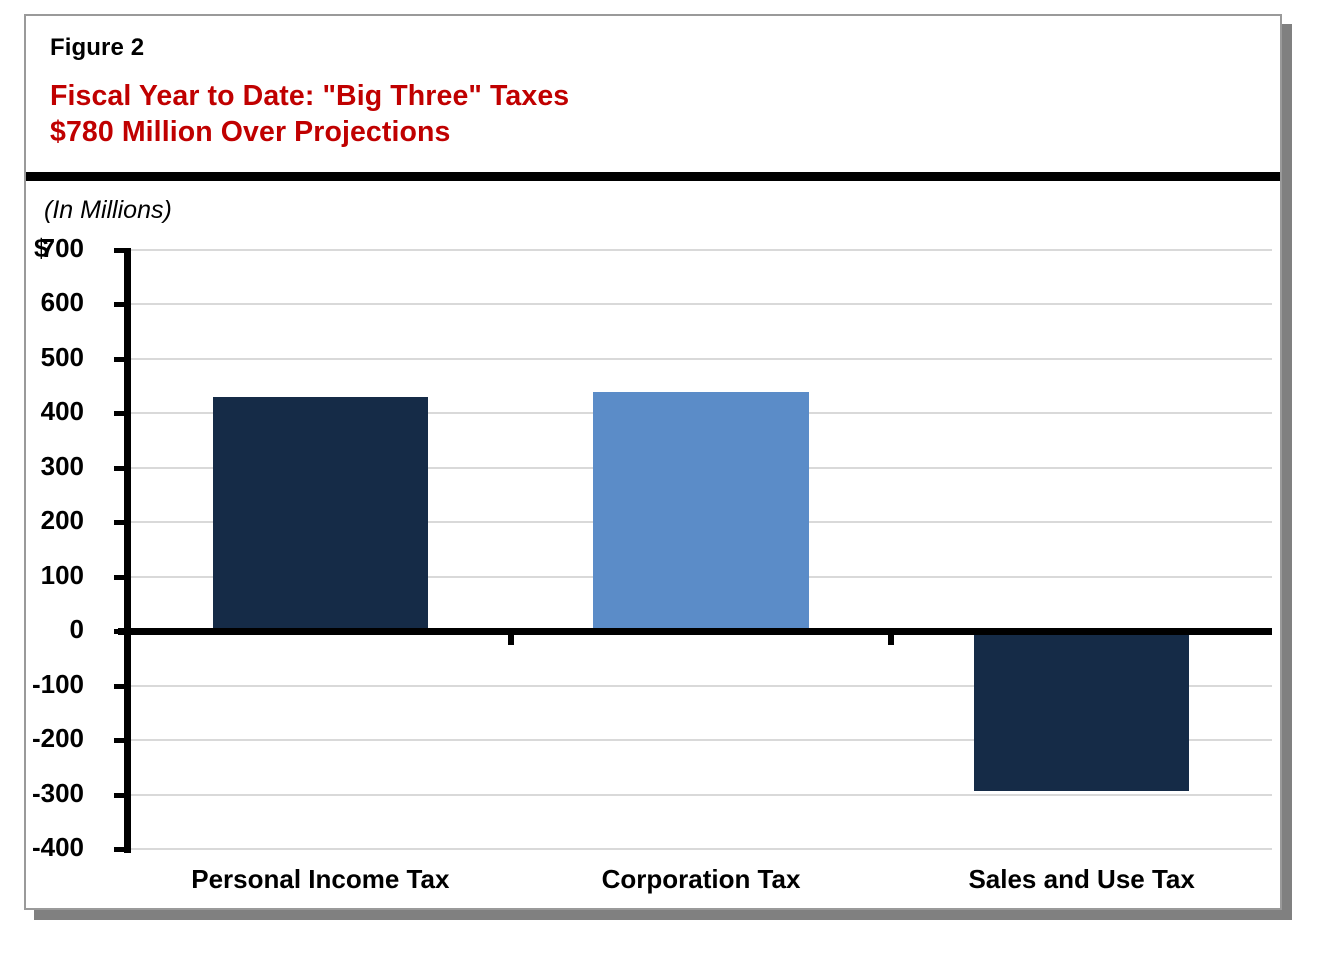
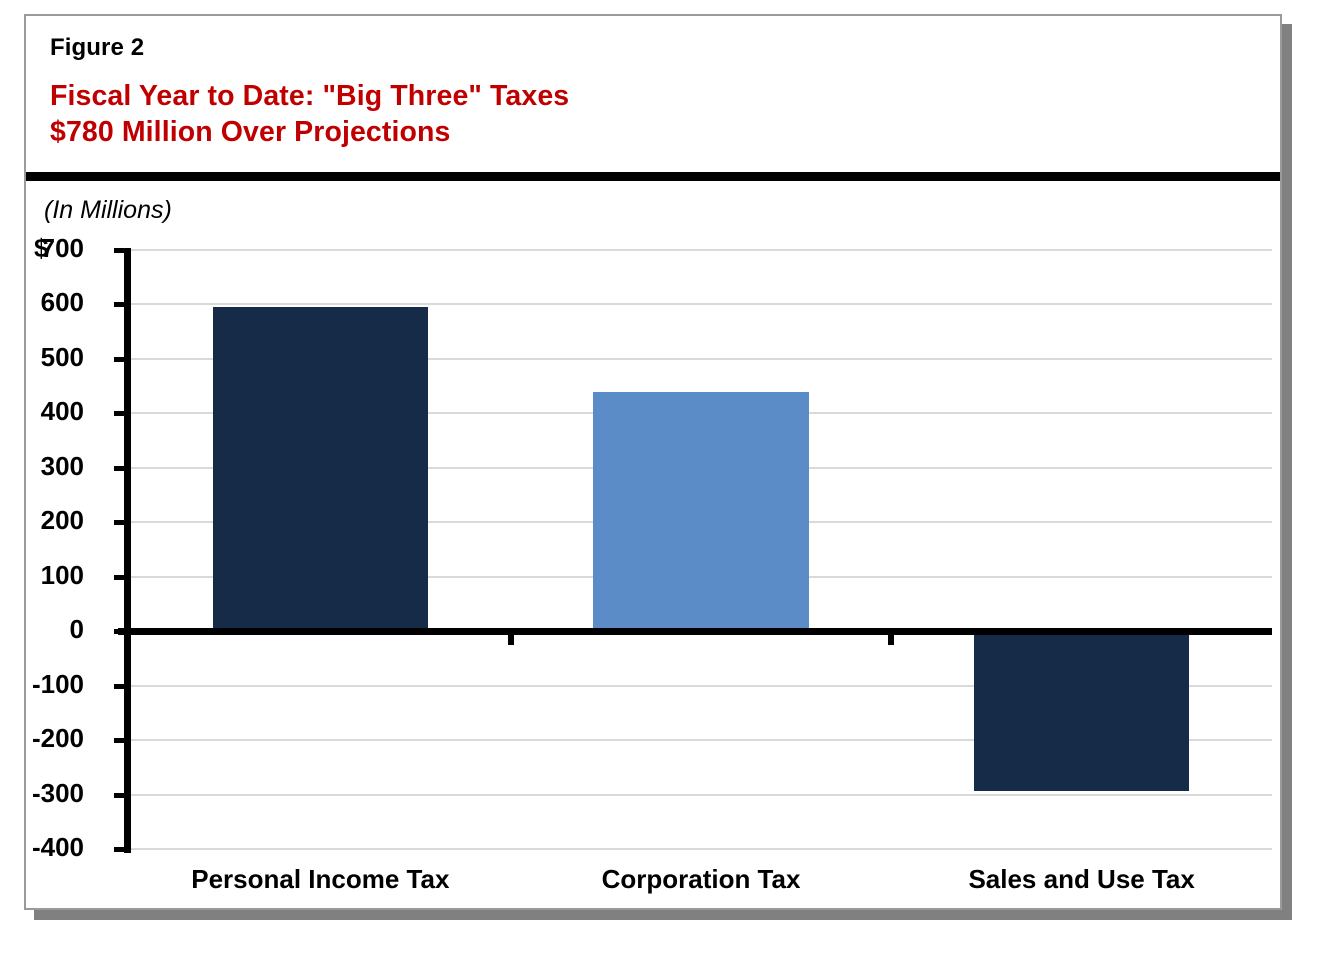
Personal Income Tax: 430 -> 600
